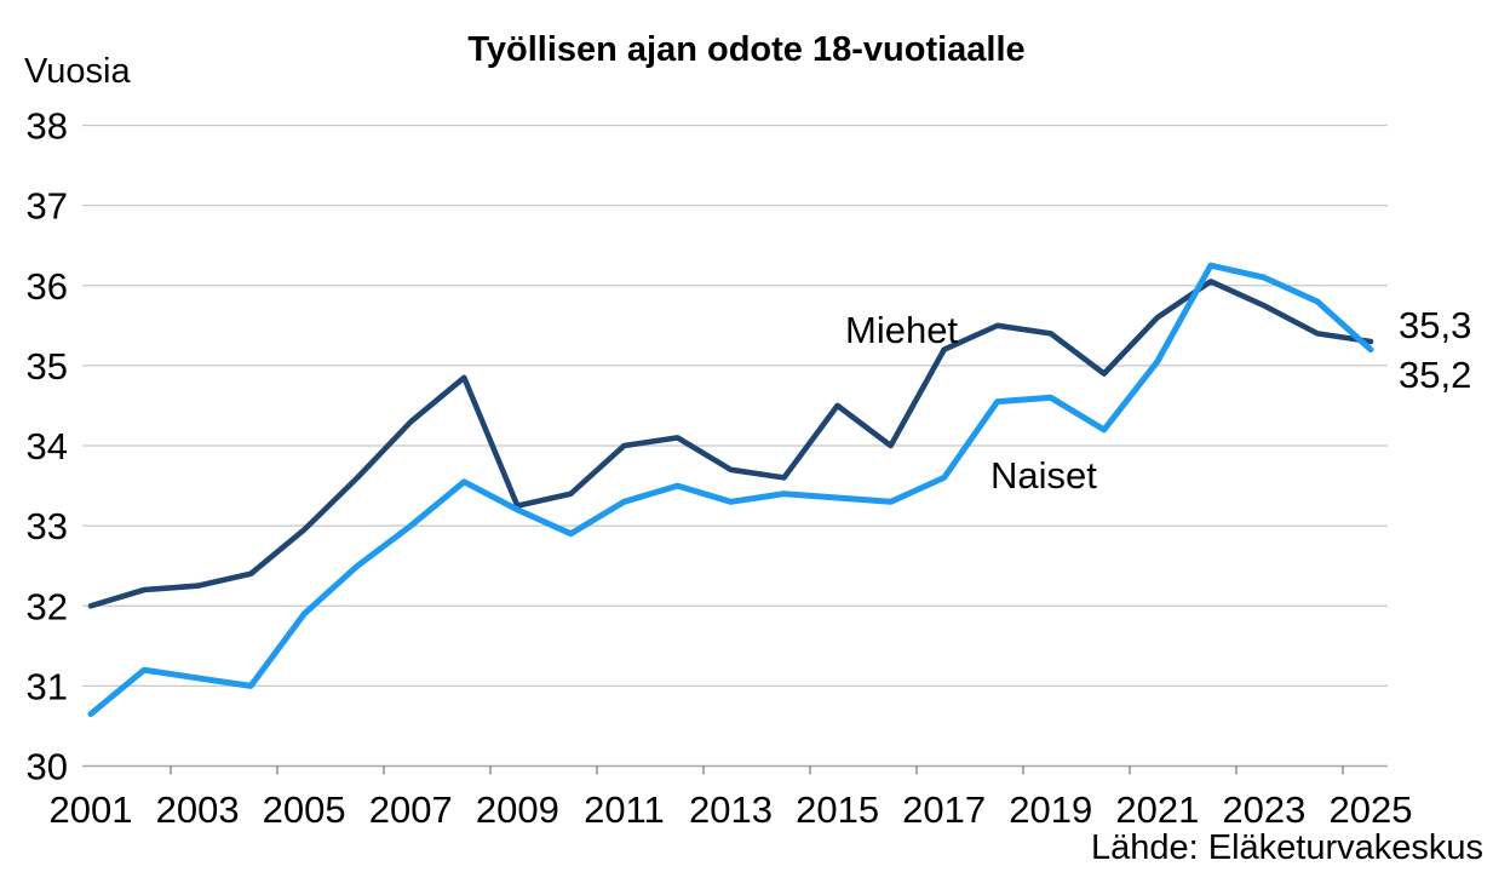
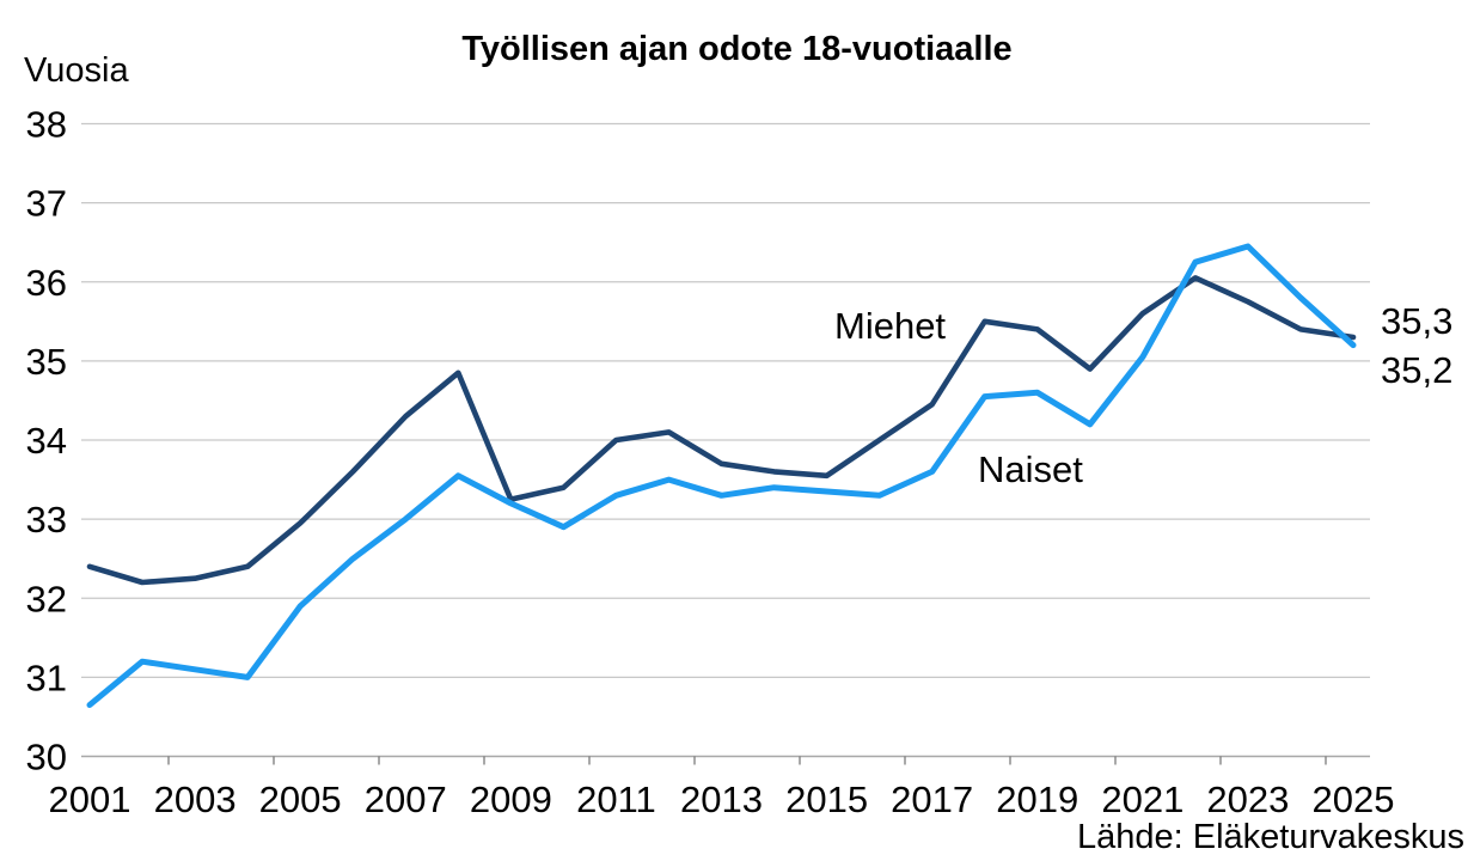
Miehet/2001: 32.0 -> 32.4
Miehet/2015: 34.5 -> 33.5
Miehet/2017: 35.2 -> 34.5
Naiset/2023: 36.1 -> 36.5
